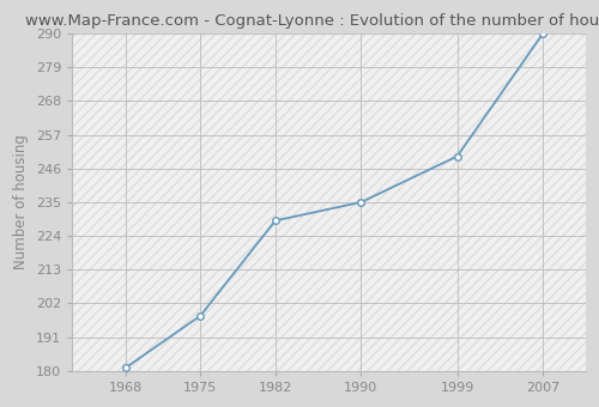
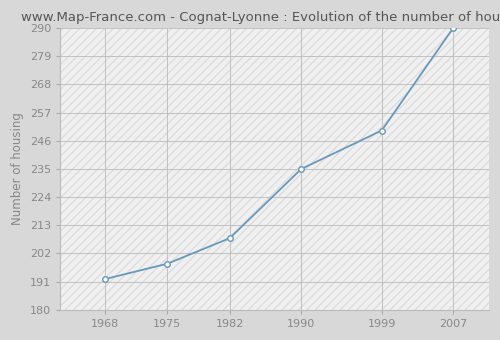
1968: 181 -> 192
1982: 229 -> 208
